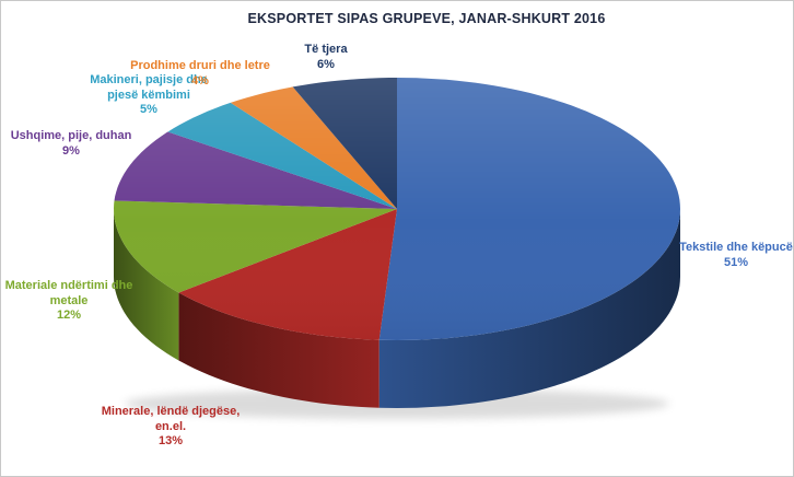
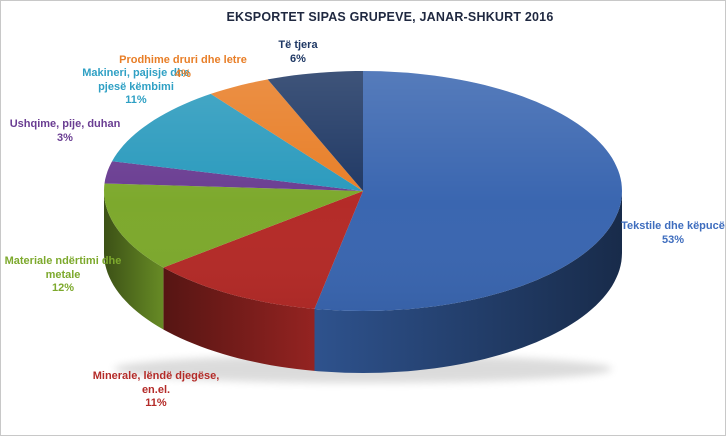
Tekstile dhe këpucë: 51% -> 53%
Minerale, lëndë djegëse, en.el.: 13% -> 11%
Ushqime, pije, duhan: 9% -> 3%
Makineri, pajisje dhe pjesë këmbimi: 5% -> 11%
